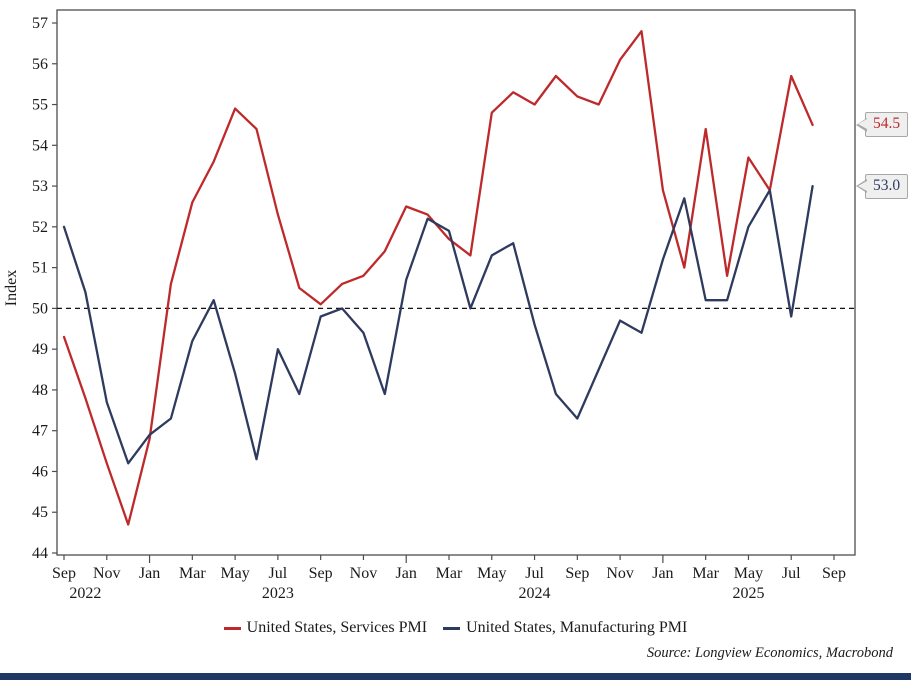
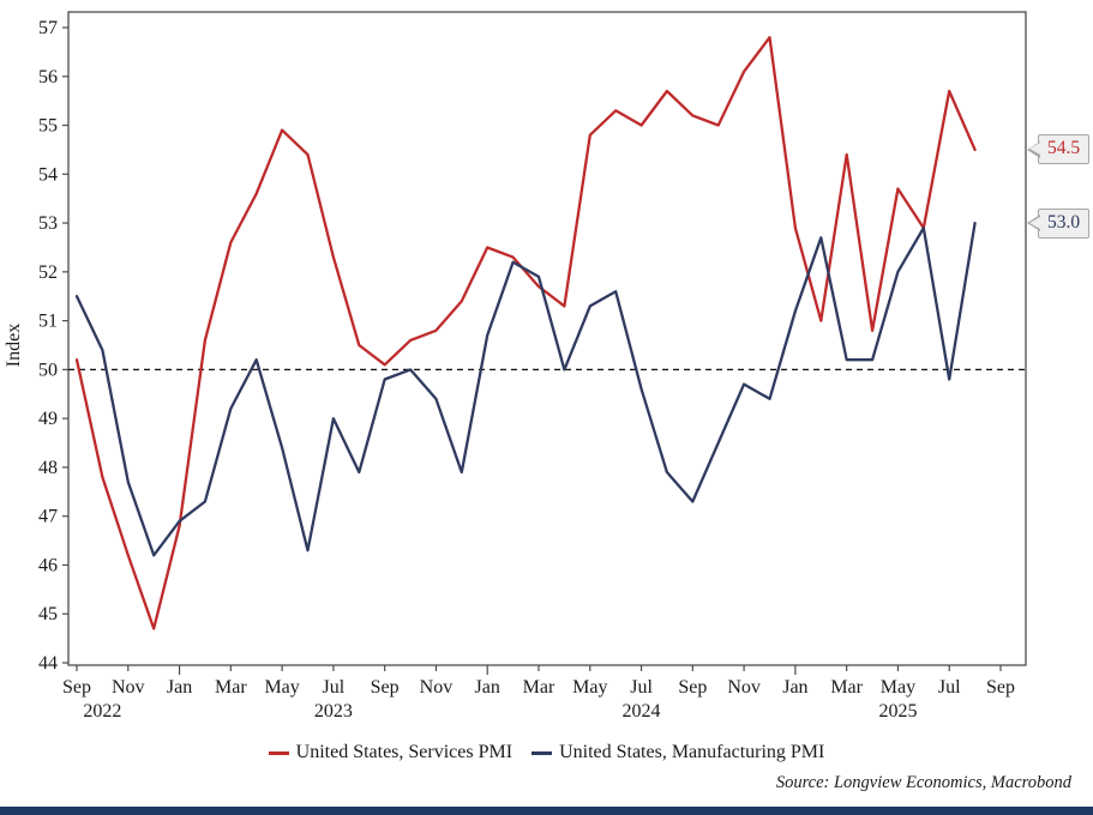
United States, Services PMI/Sep 2022: 49.3 -> 50.2
United States, Manufacturing PMI/Sep 2022: 52.0 -> 51.5
